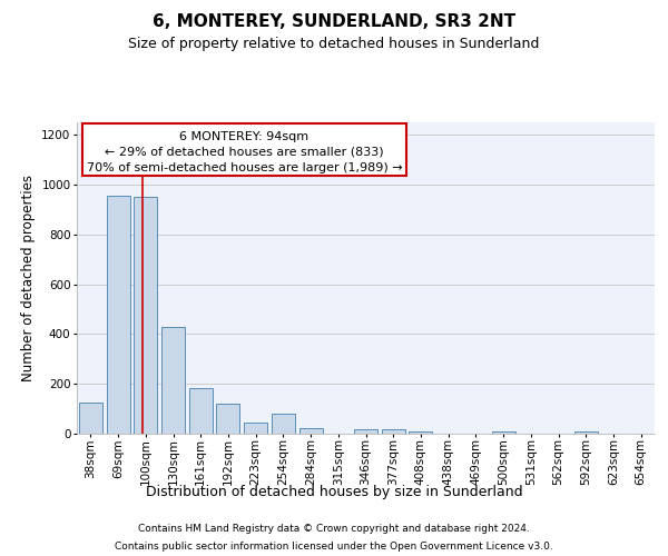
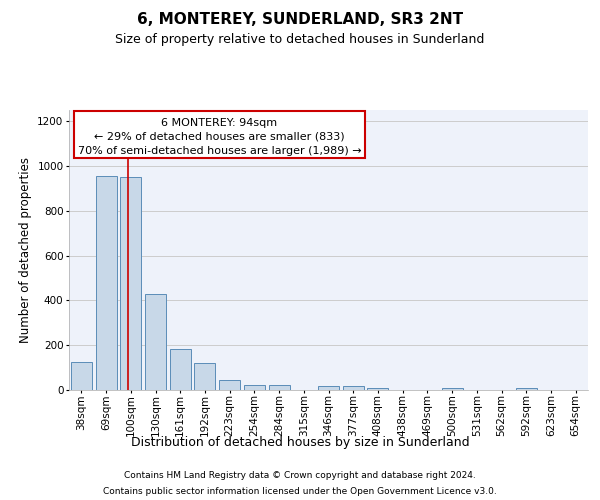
254sqm: 80 -> 22
